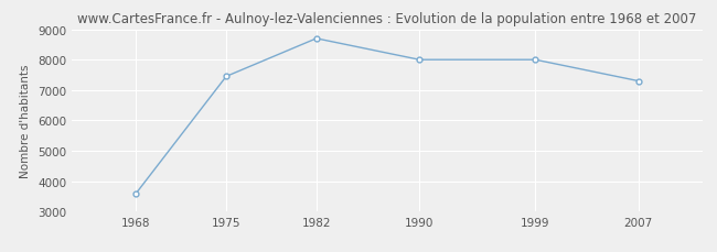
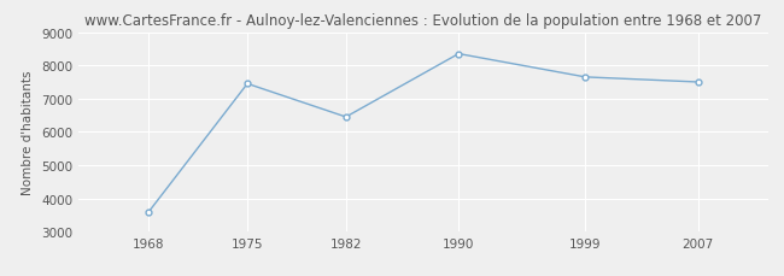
1982: 8700 -> 6450
1990: 8000 -> 8350
1999: 8000 -> 7650
2007: 7300 -> 7500
